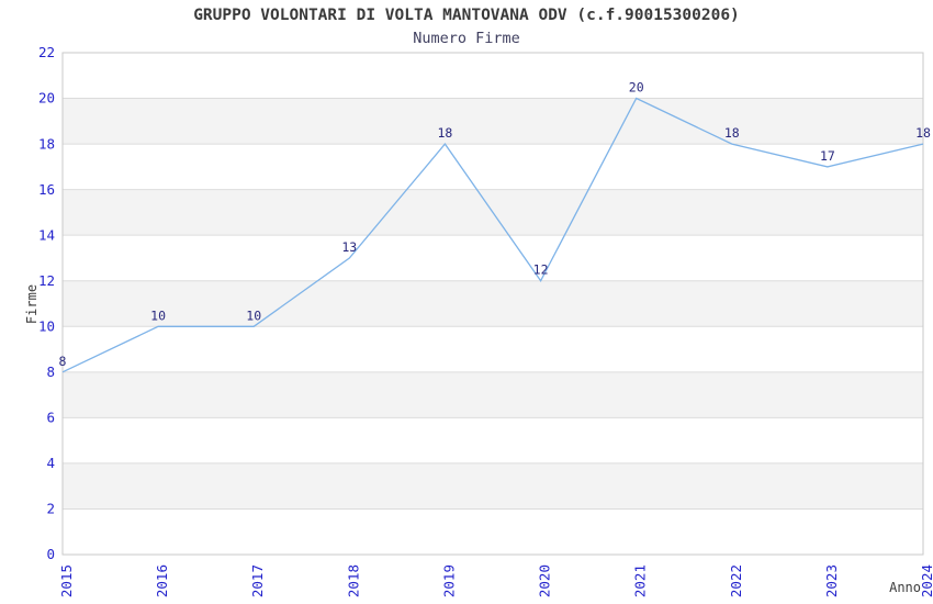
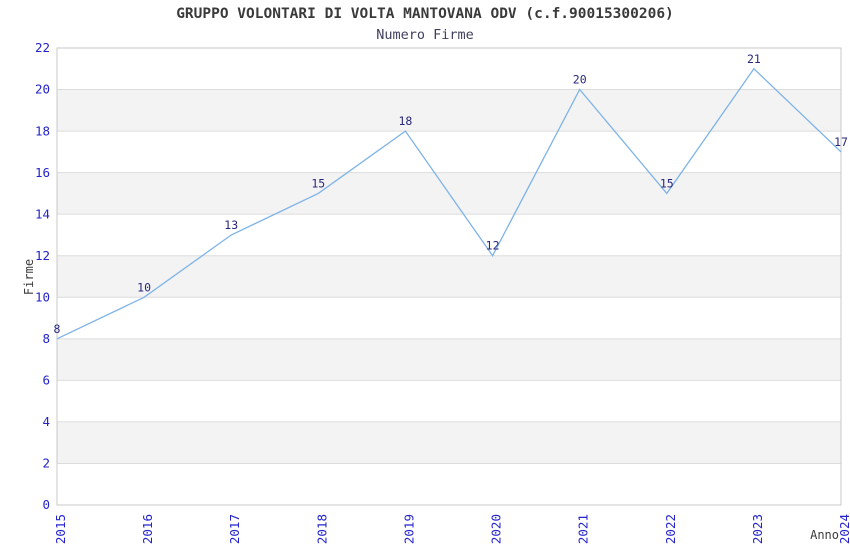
2017: 10 -> 13
2018: 13 -> 15
2022: 18 -> 15
2023: 17 -> 21
2024: 18 -> 17
